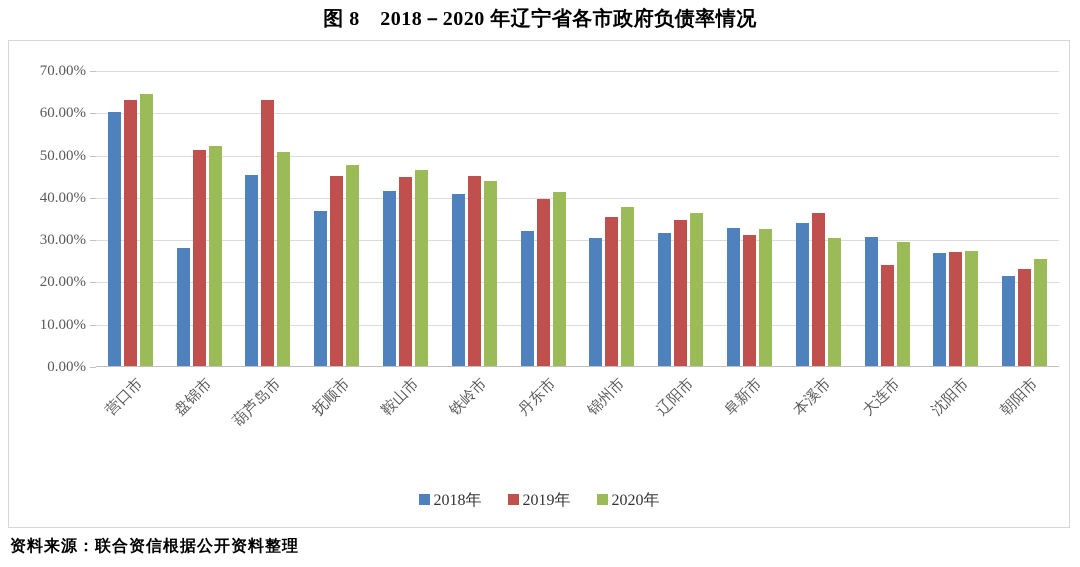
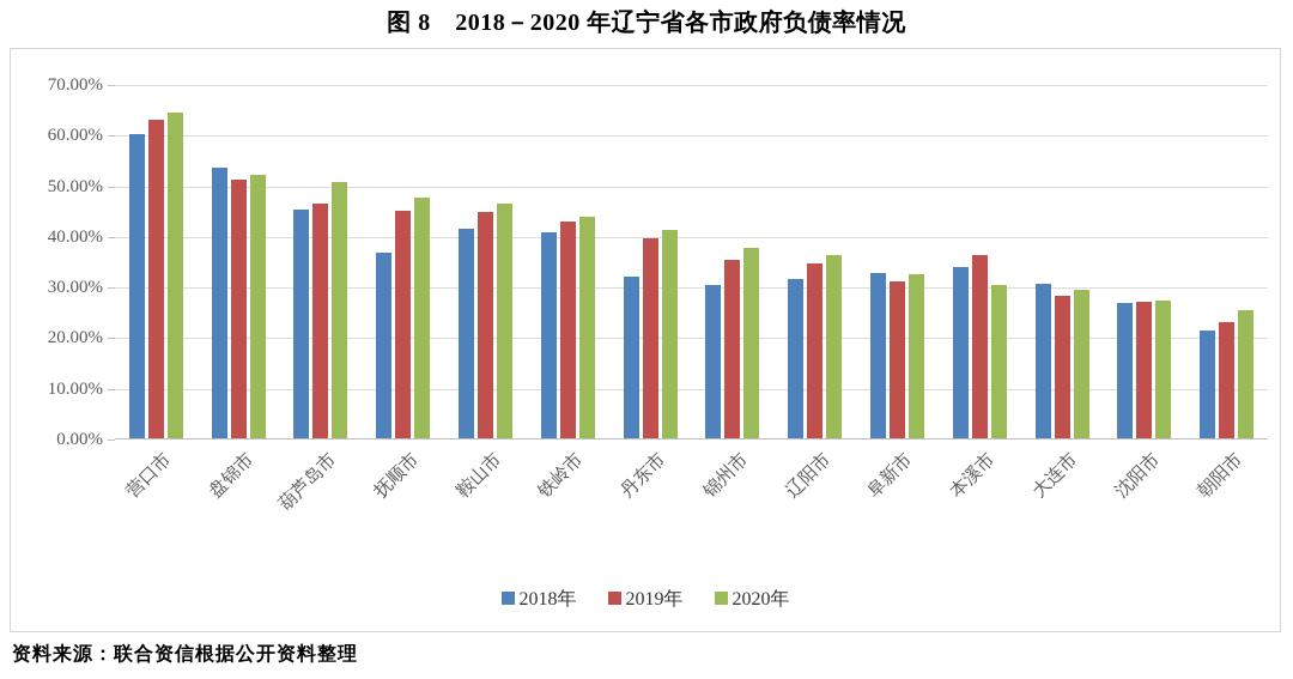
2018年/盘锦市: 28% -> 53%
2019年/葫芦岛市: 63% -> 46%
2019年/铁岭市: 45% -> 43%
2019年/大连市: 24% -> 28%
